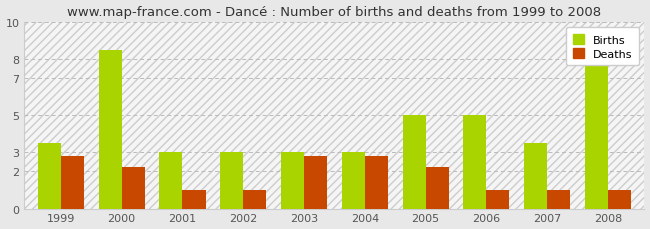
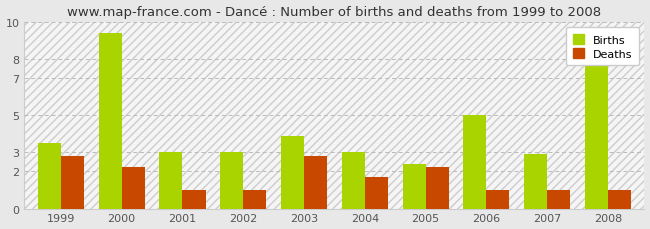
Births/2000: 8.5 -> 9.4
Births/2003: 3.0 -> 3.9
Deaths/2004: 2.8 -> 1.7
Births/2005: 5.0 -> 2.4
Births/2007: 3.5 -> 2.9
